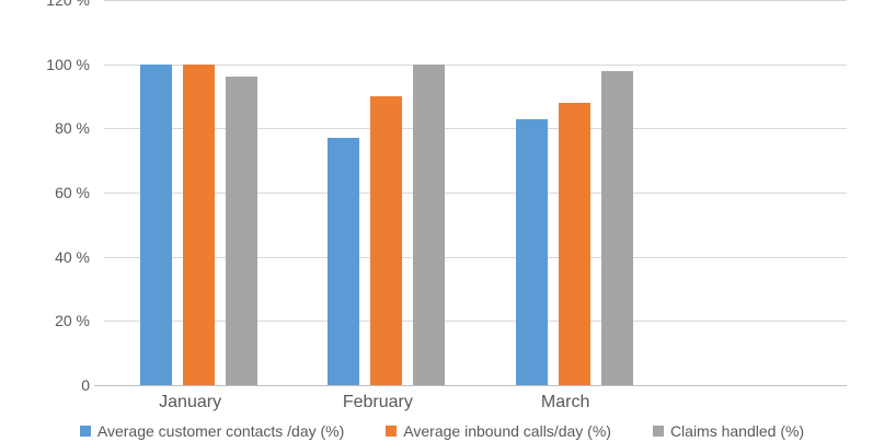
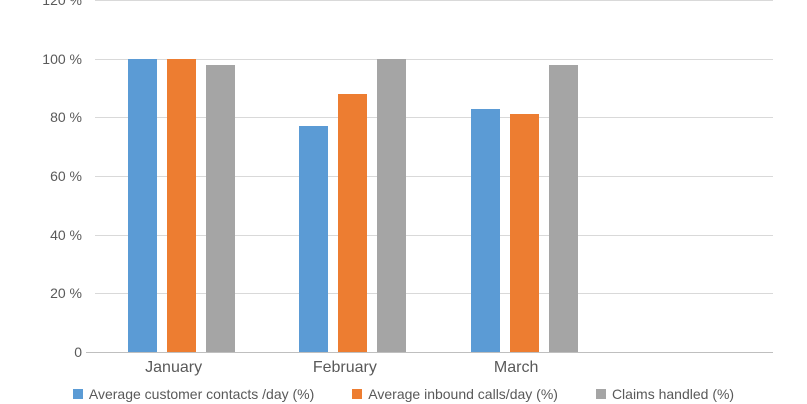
Claims handled (%)/January: 96% -> 98%
Average inbound calls/day (%)/February: 90% -> 88%
Average inbound calls/day (%)/March: 88% -> 81%
